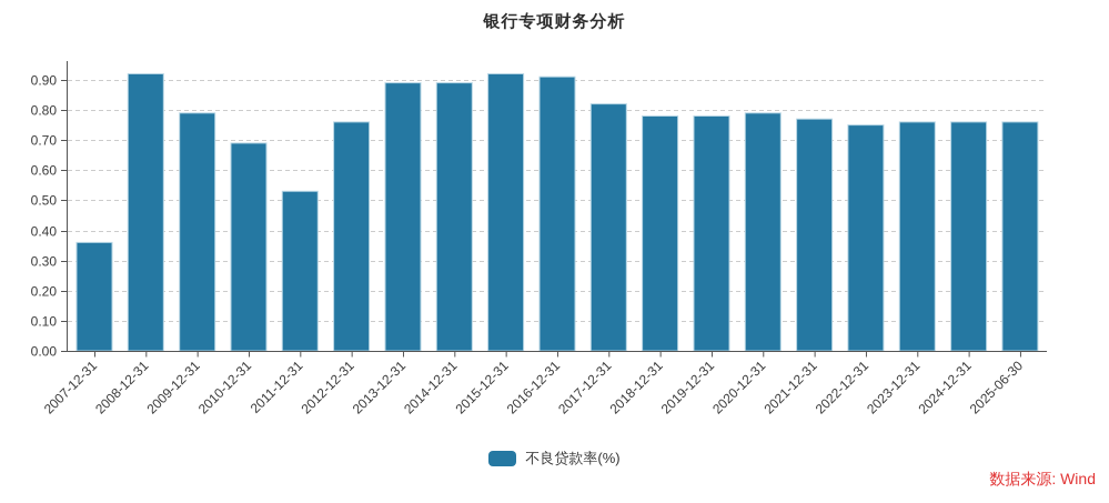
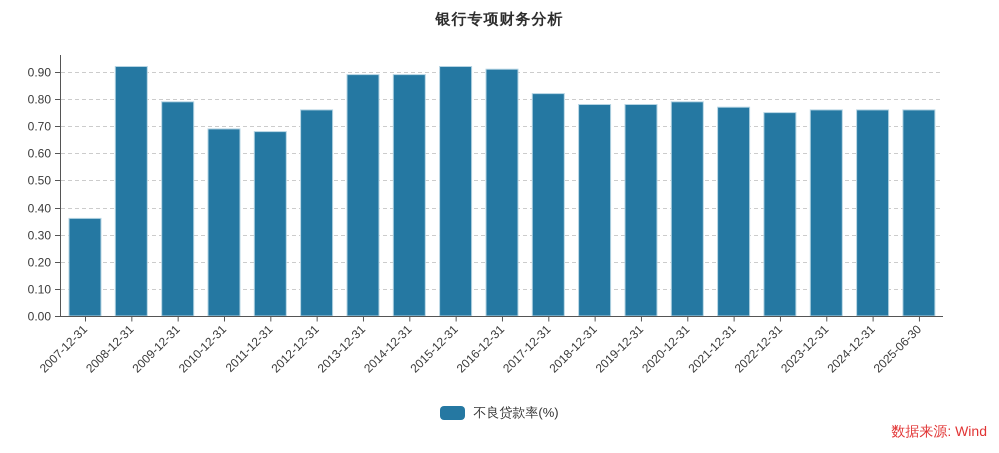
2011-12-31: 0.53 -> 0.68
